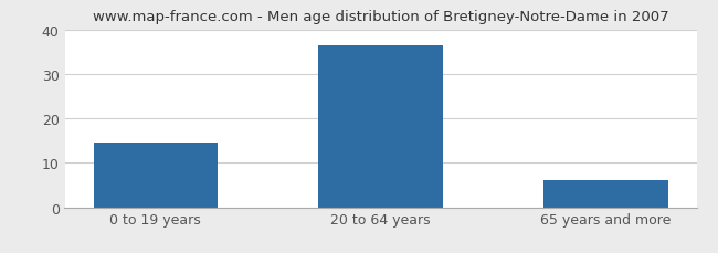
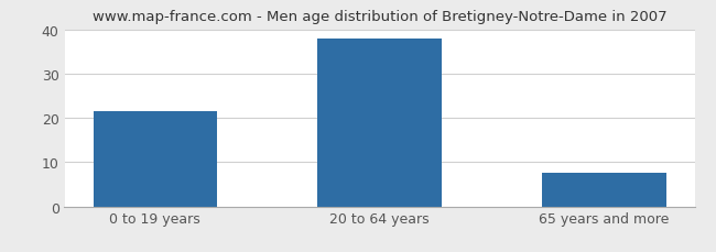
0 to 19 years: 14.5 -> 21.5
20 to 64 years: 36.5 -> 38.0
65 years and more: 6.0 -> 7.5
